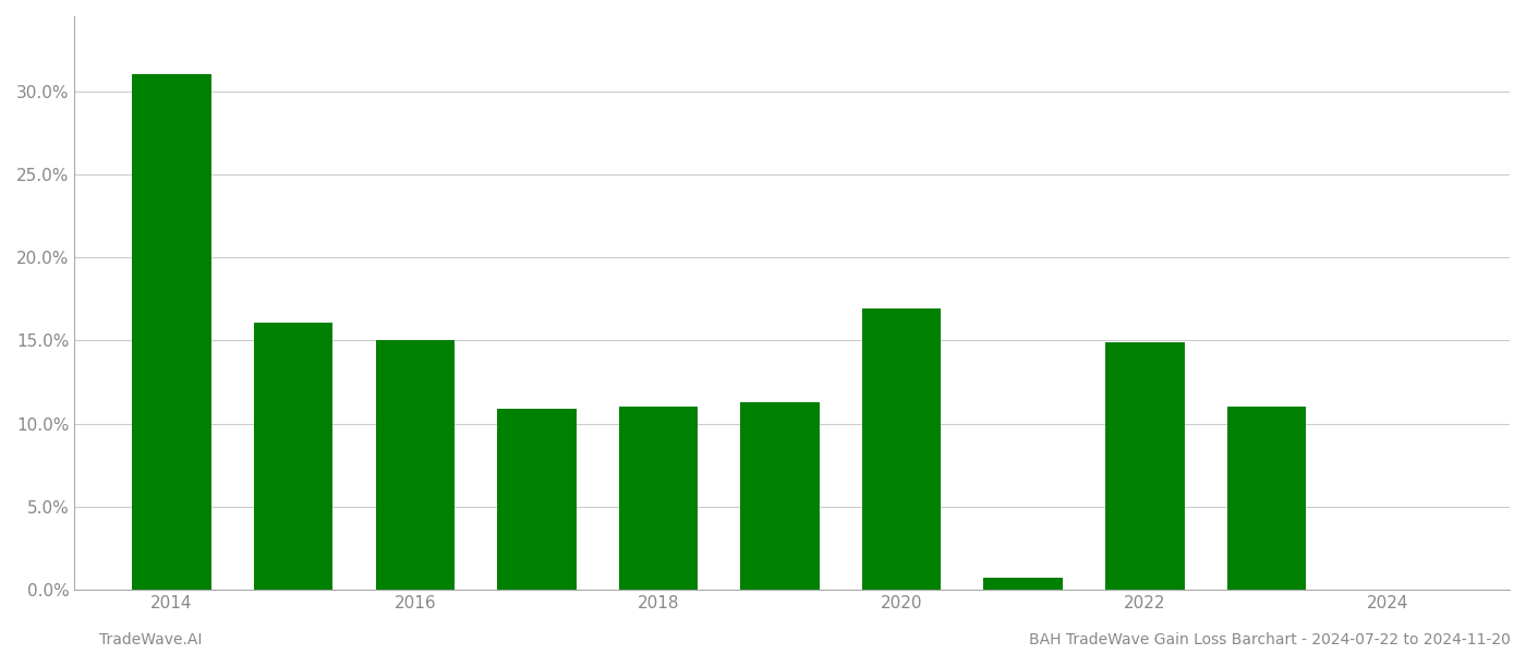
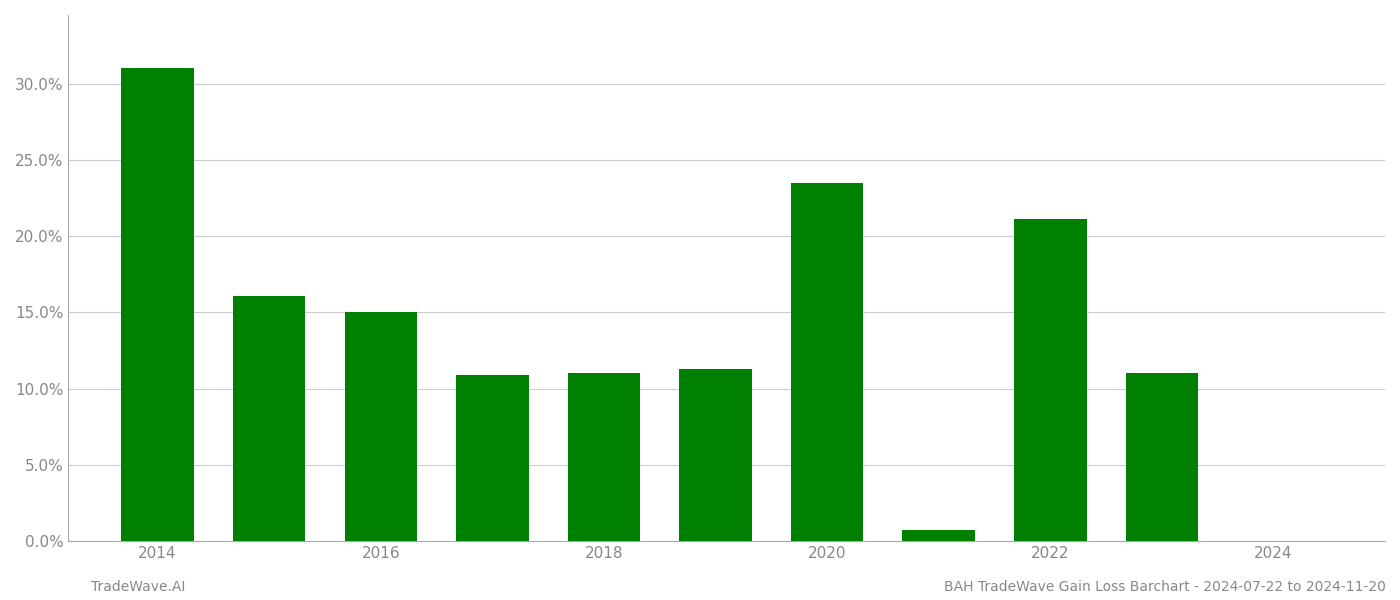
2020: 16.9% -> 23.5%
2022: 14.9% -> 21.1%
